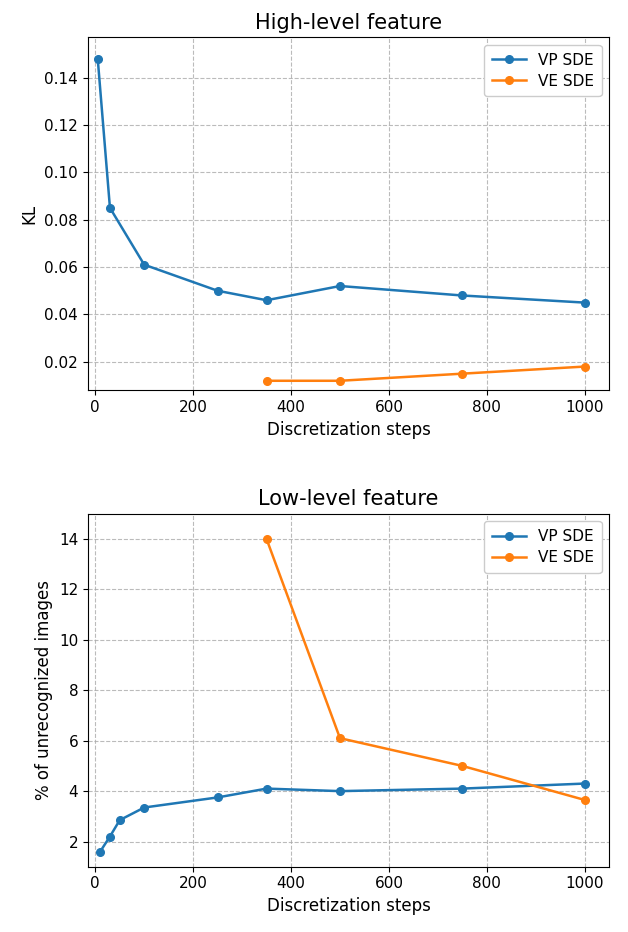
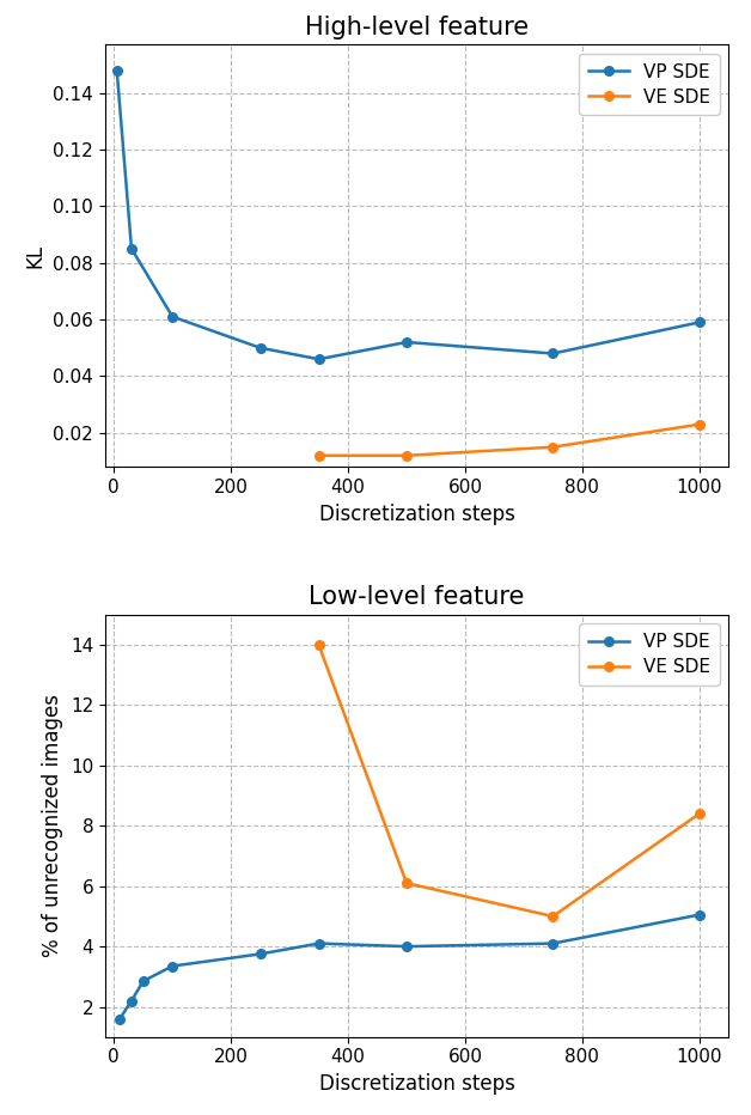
High-level feature/VP SDE/1000: 0.045 -> 0.059
High-level feature/VE SDE/1000: 0.018 -> 0.023
Low-level feature/VP SDE/1000: 4.30 -> 5.05
Low-level feature/VE SDE/1000: 3.65 -> 8.40
